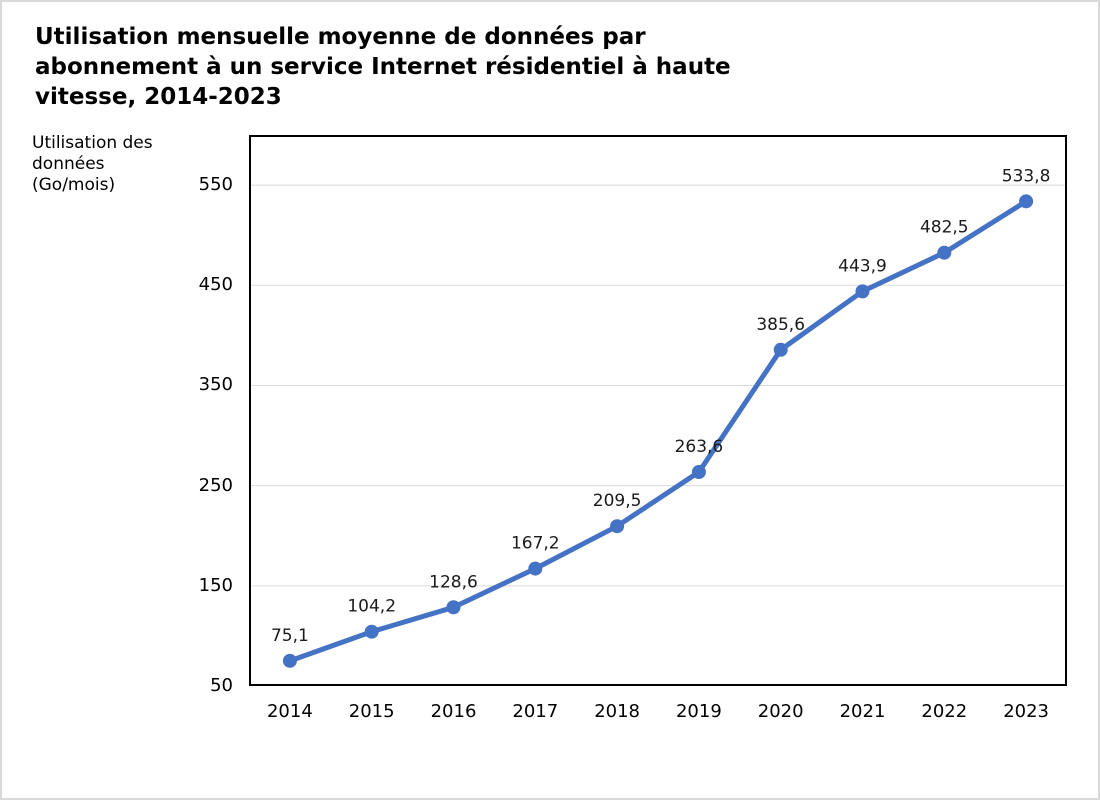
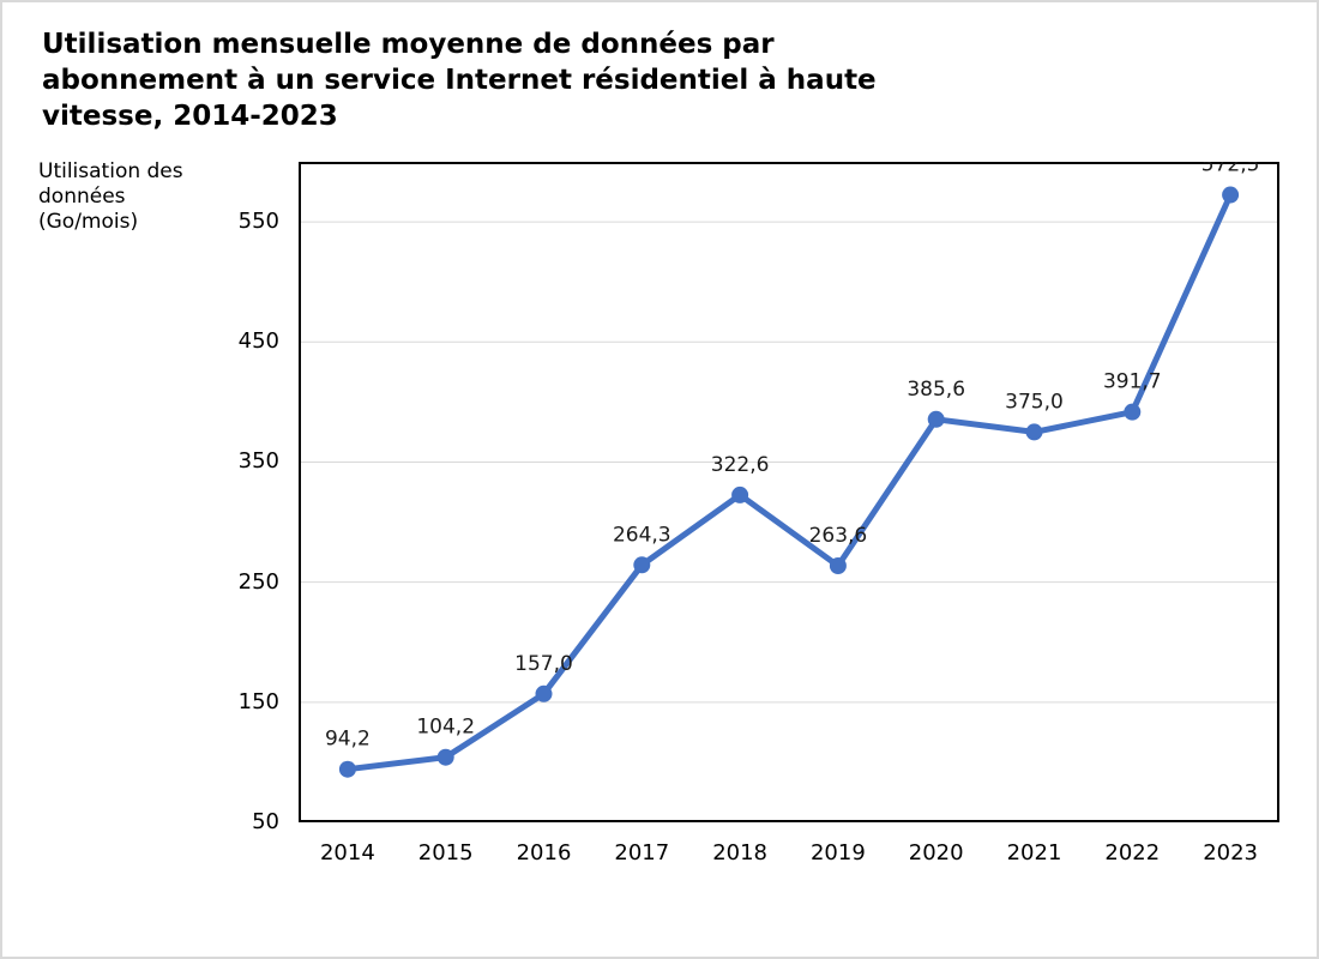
2014: 75,1 -> 94,2
2016: 128,6 -> 157,0
2017: 167,2 -> 264,3
2018: 209,5 -> 322,6
2021: 443,9 -> 375,0
2022: 482,5 -> 391,7
2023: 533,8 -> 572,5
